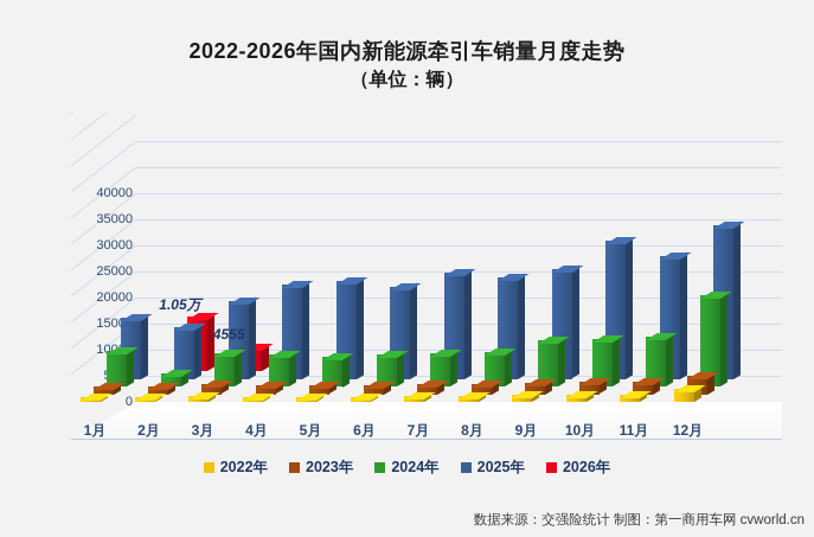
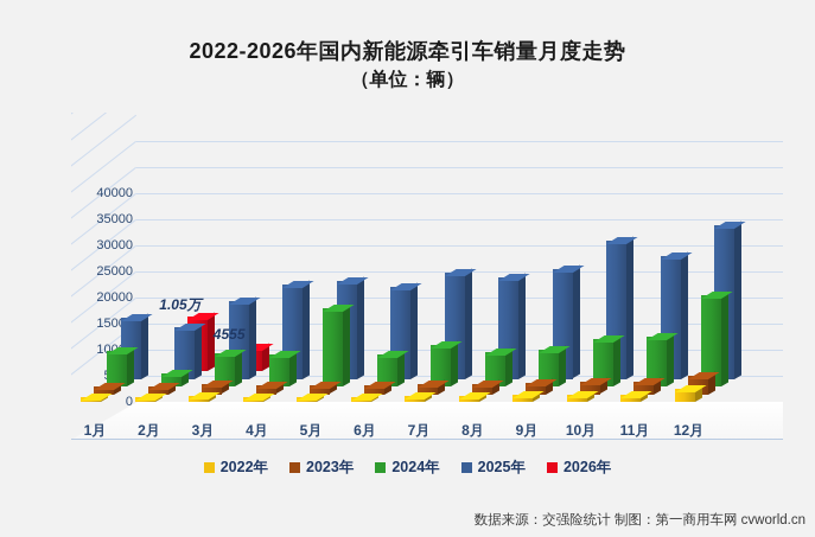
2024年/5月: 6000 -> 15000
2024年/7月: 6000 -> 8000
2024年/9月: 9000 -> 7000
